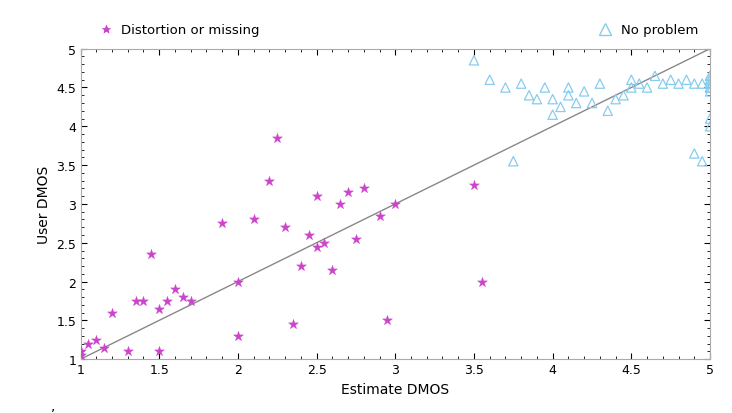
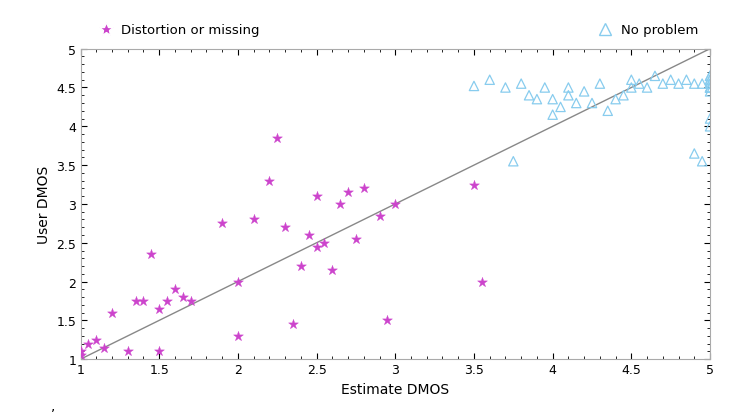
No problem/3.5: 4.85 -> 4.52
